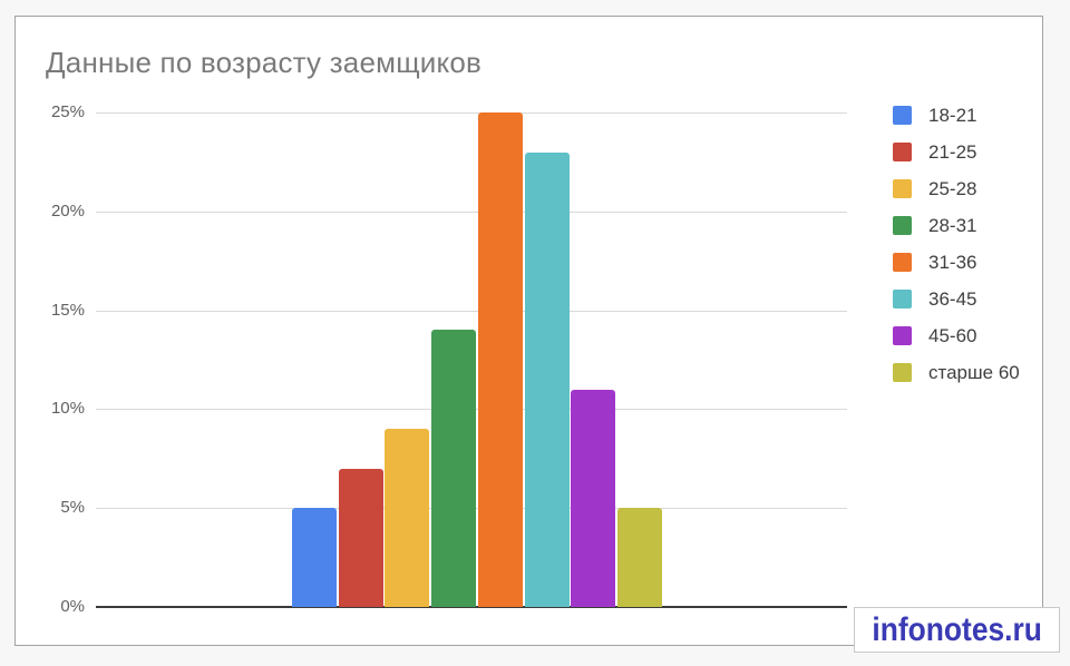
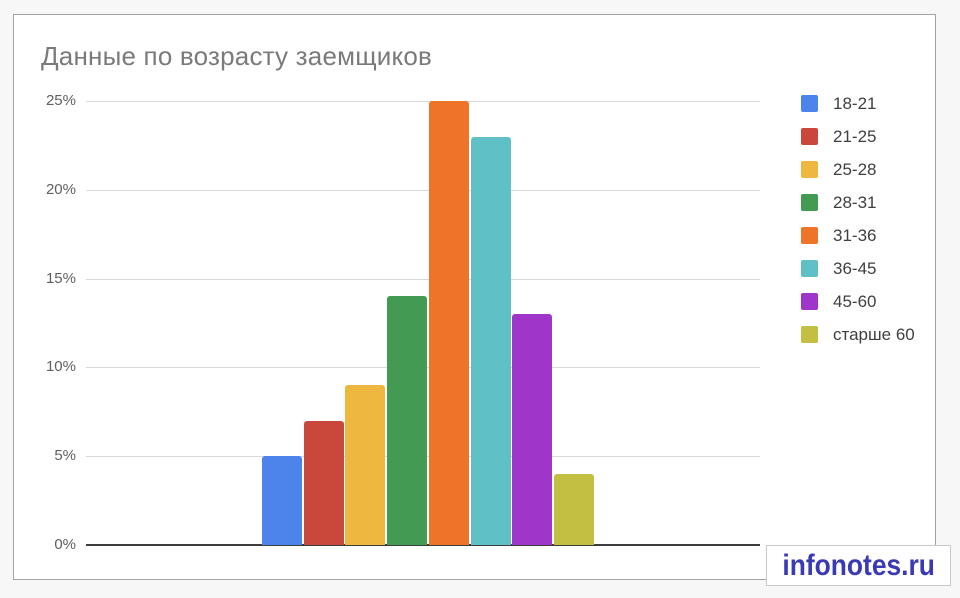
45-60: 11% -> 13%
старше 60: 5% -> 4%
